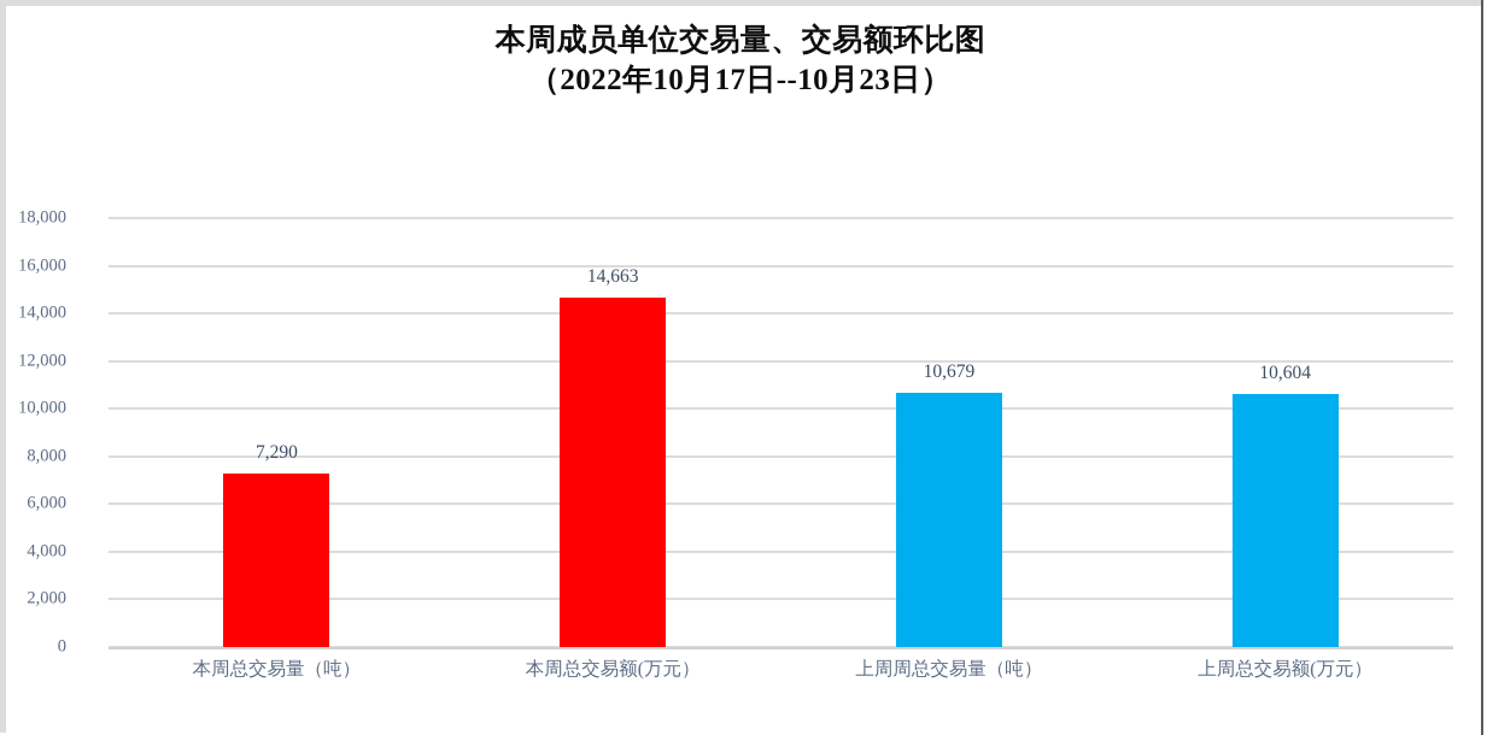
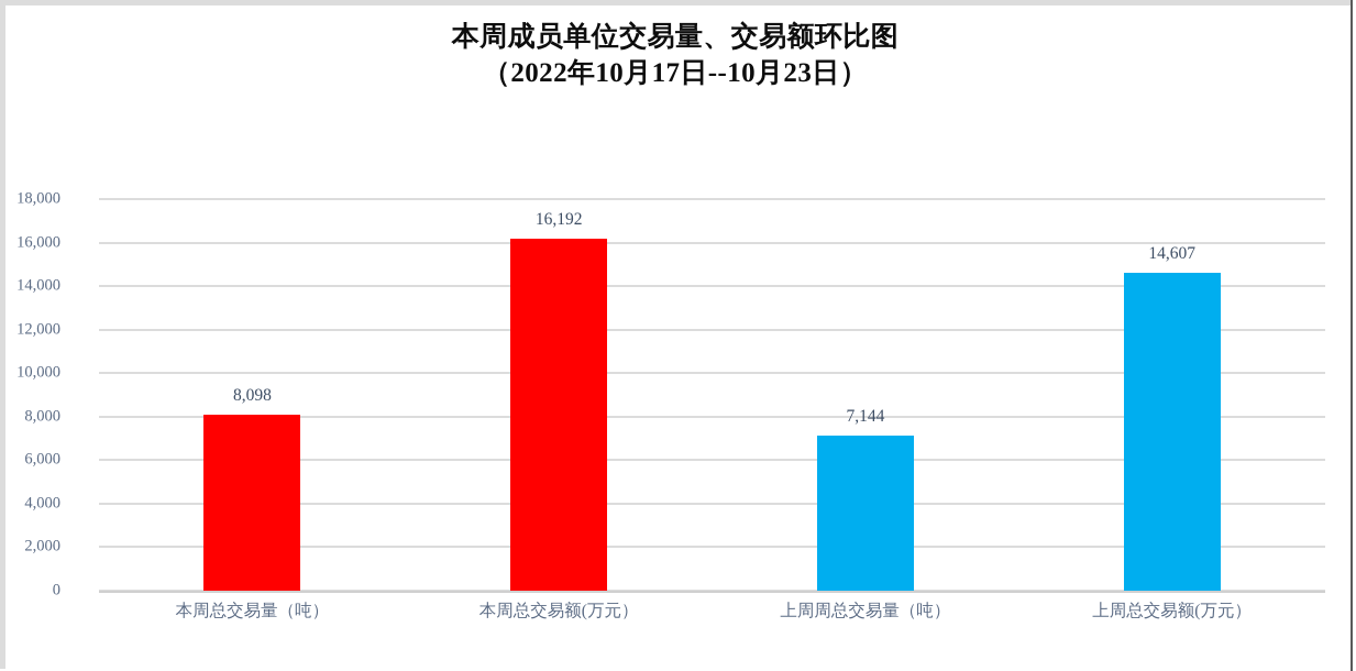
本周总交易量（吨）: 7,290 -> 8,098
本周总交易额(万元）: 14,663 -> 16,192
上周周总交易量（吨）: 10,679 -> 7,144
上周总交易额(万元）: 10,604 -> 14,607
